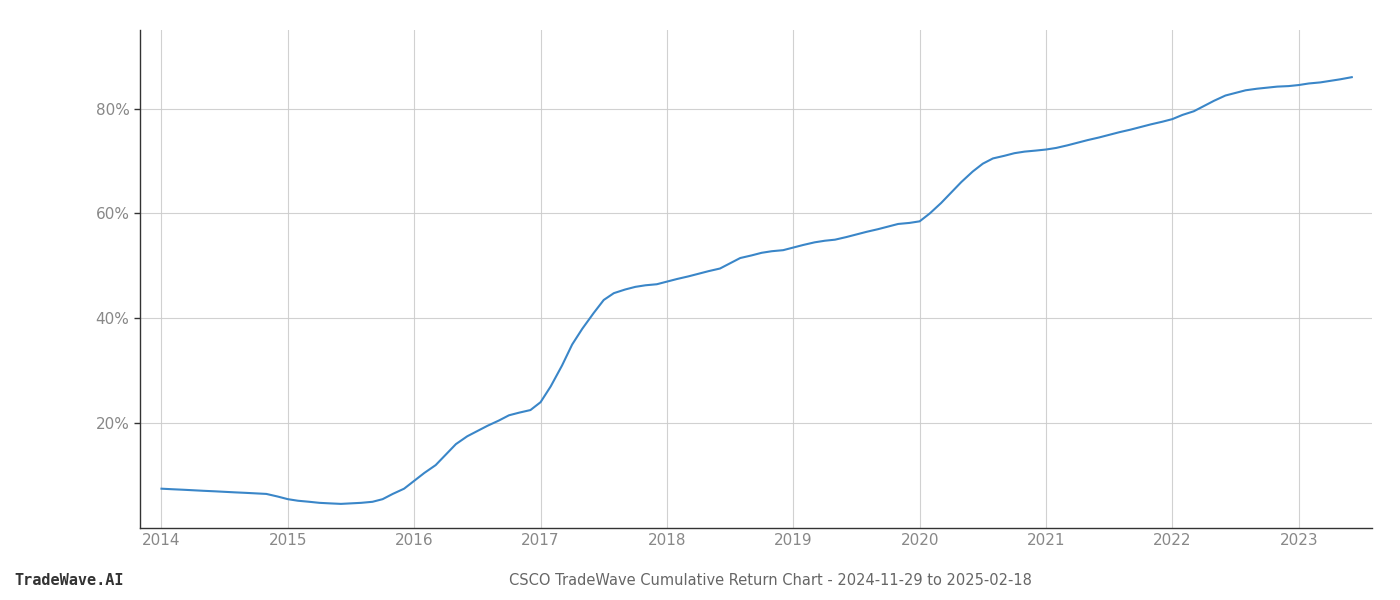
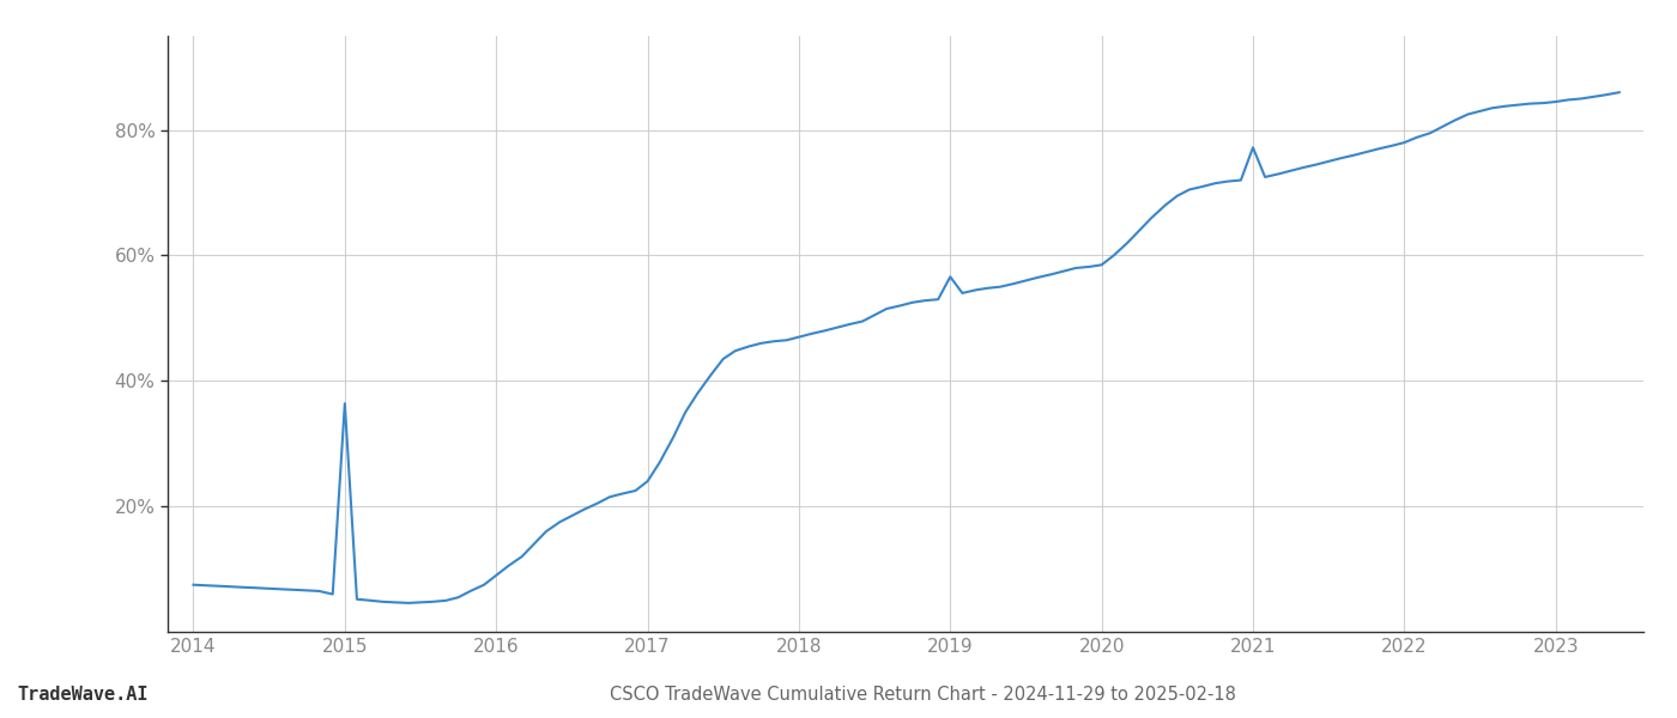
2015: 5.5% -> 36.4%
2019: 53.5% -> 56.6%
2021: 72.2% -> 77.2%
